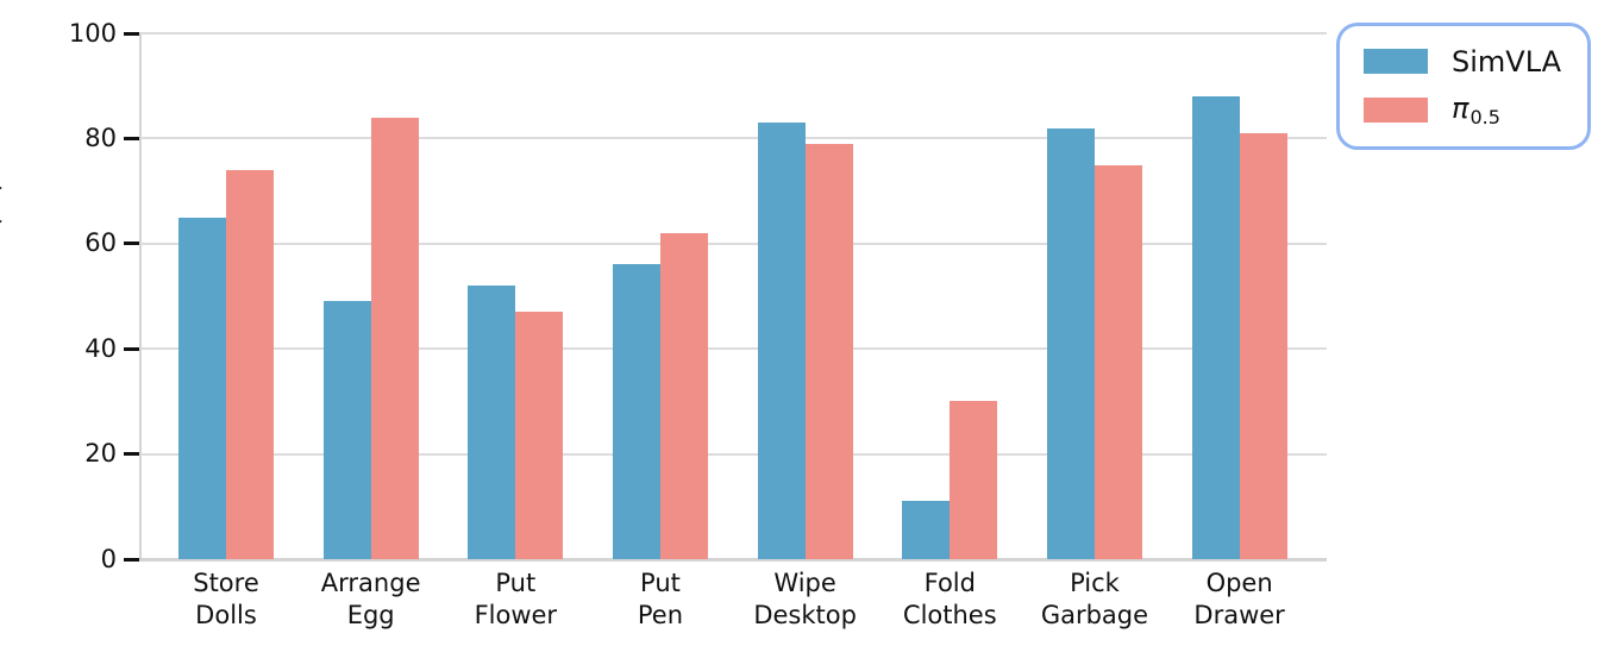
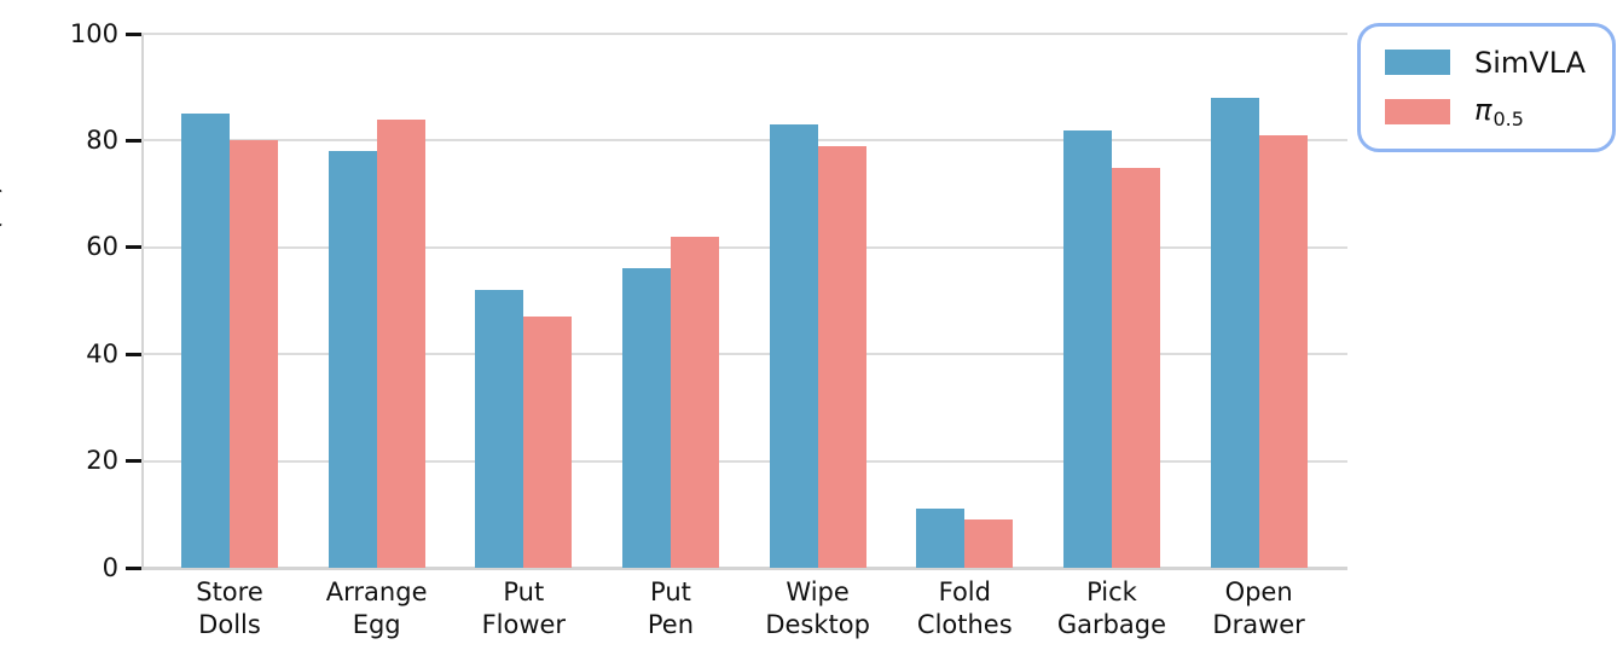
SimVLA/Store Dolls: 65 -> 85
π0.5/Store Dolls: 74 -> 80
SimVLA/Arrange Egg: 49 -> 78
π0.5/Fold Clothes: 30 -> 9
